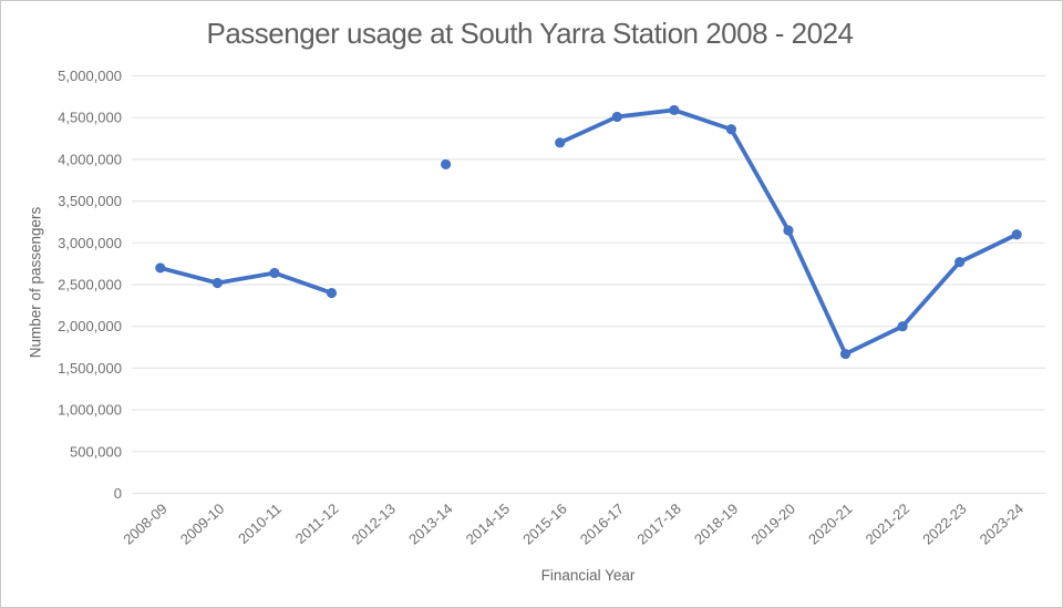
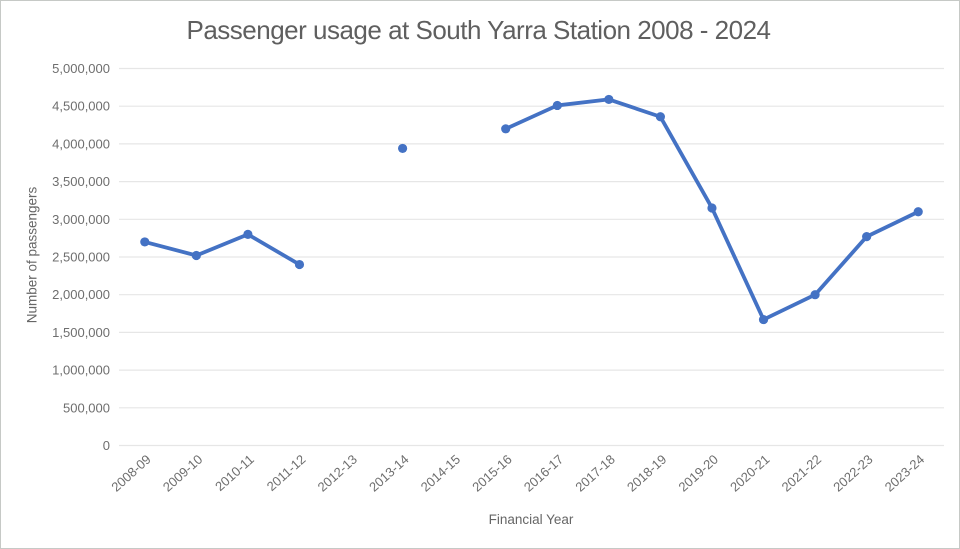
2010-11: 2600000 -> 2800000
